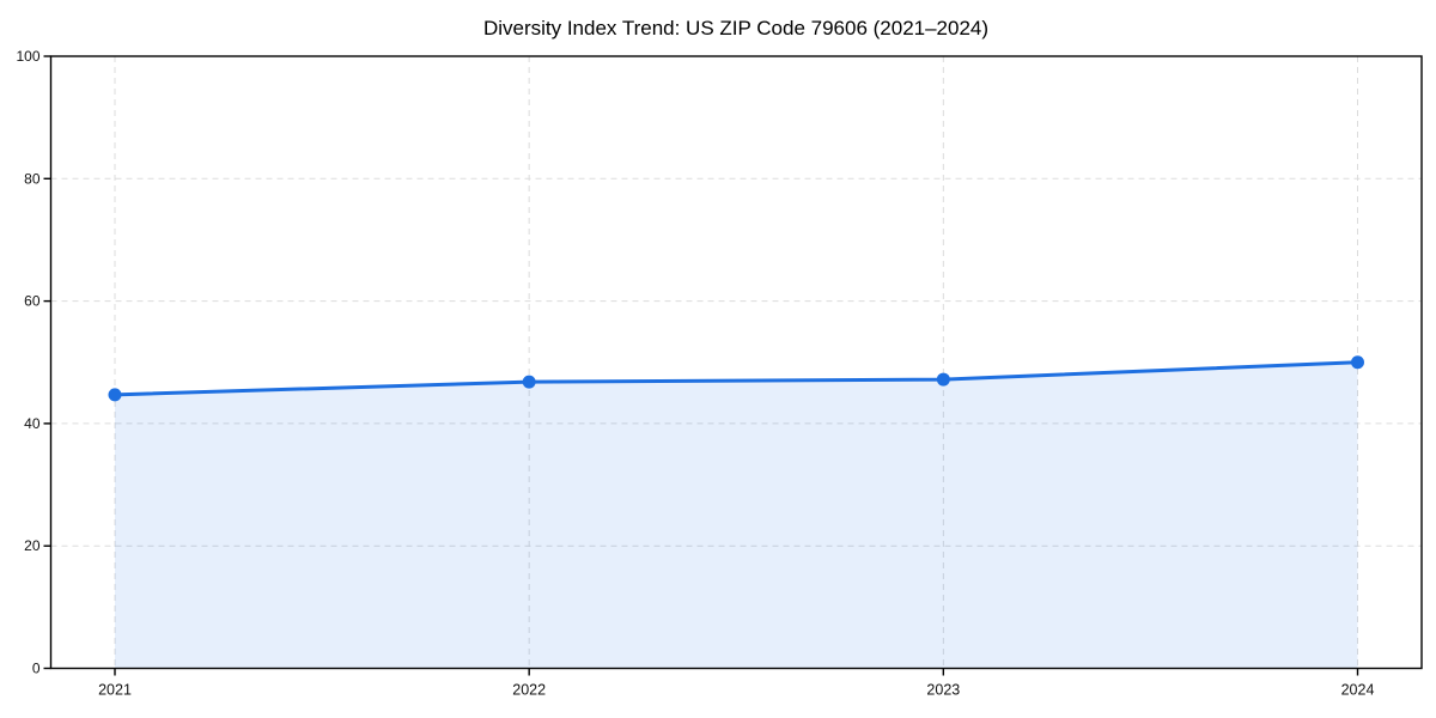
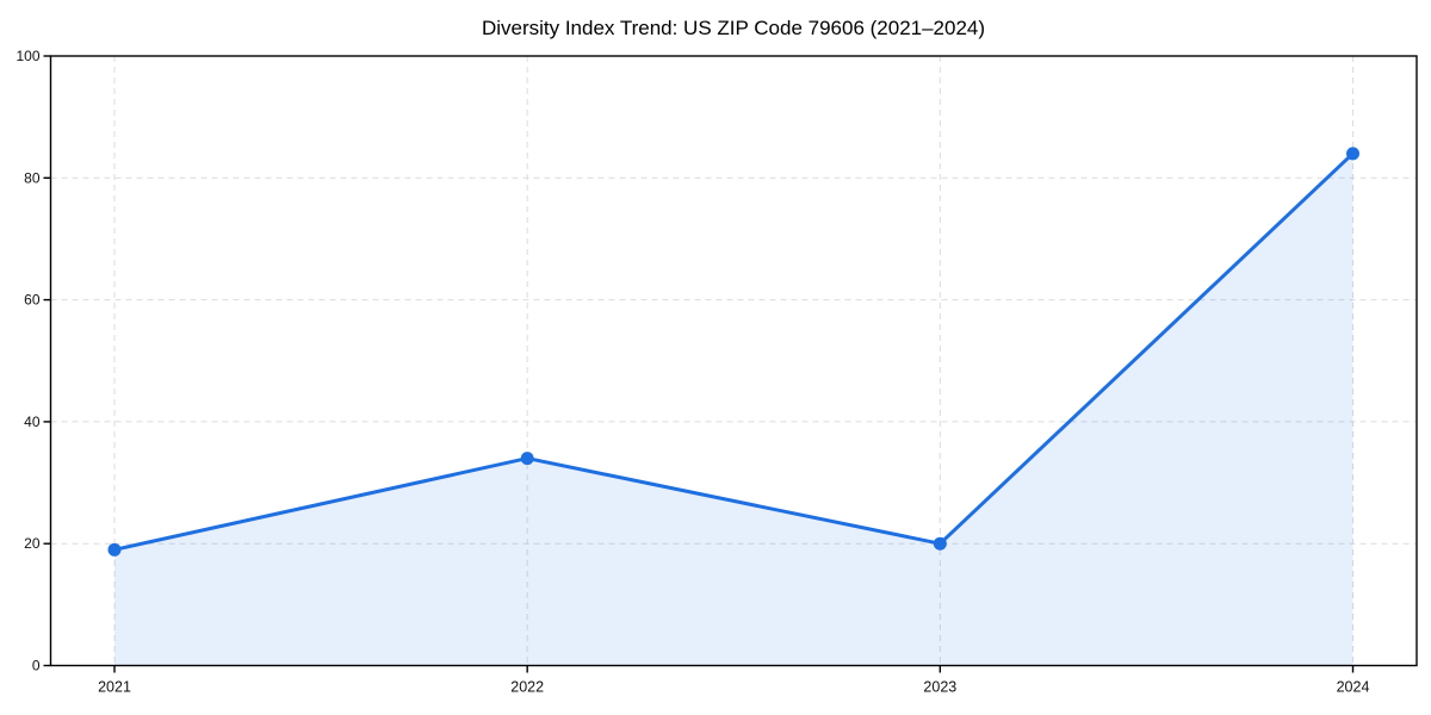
2021: 45 -> 19
2022: 47 -> 34
2023: 47 -> 20
2024: 50 -> 84
